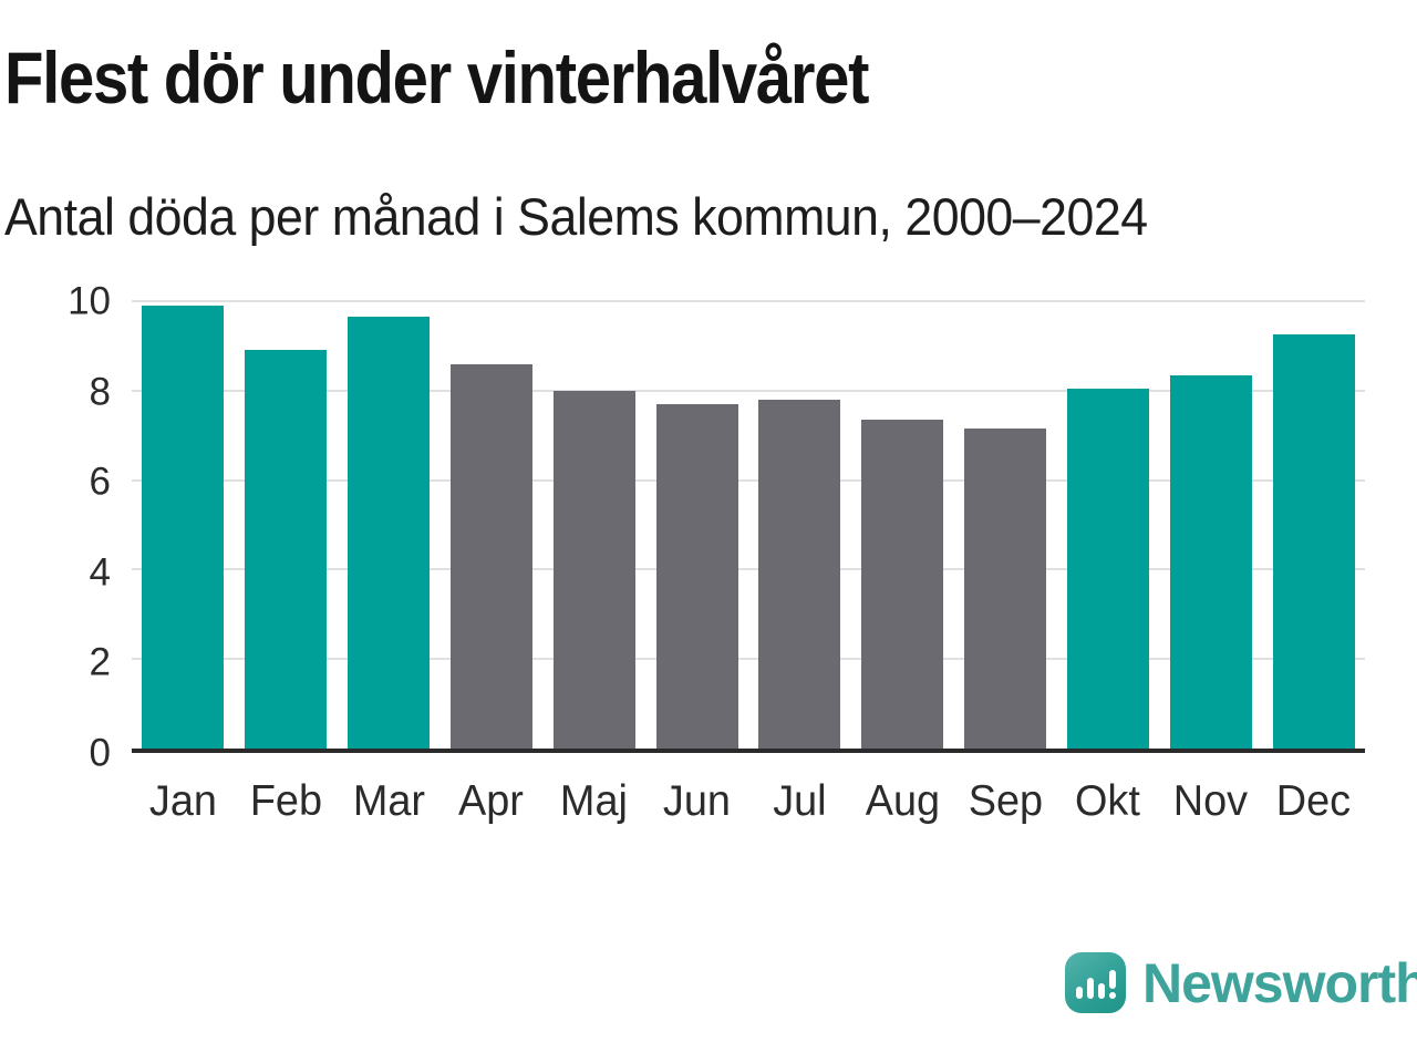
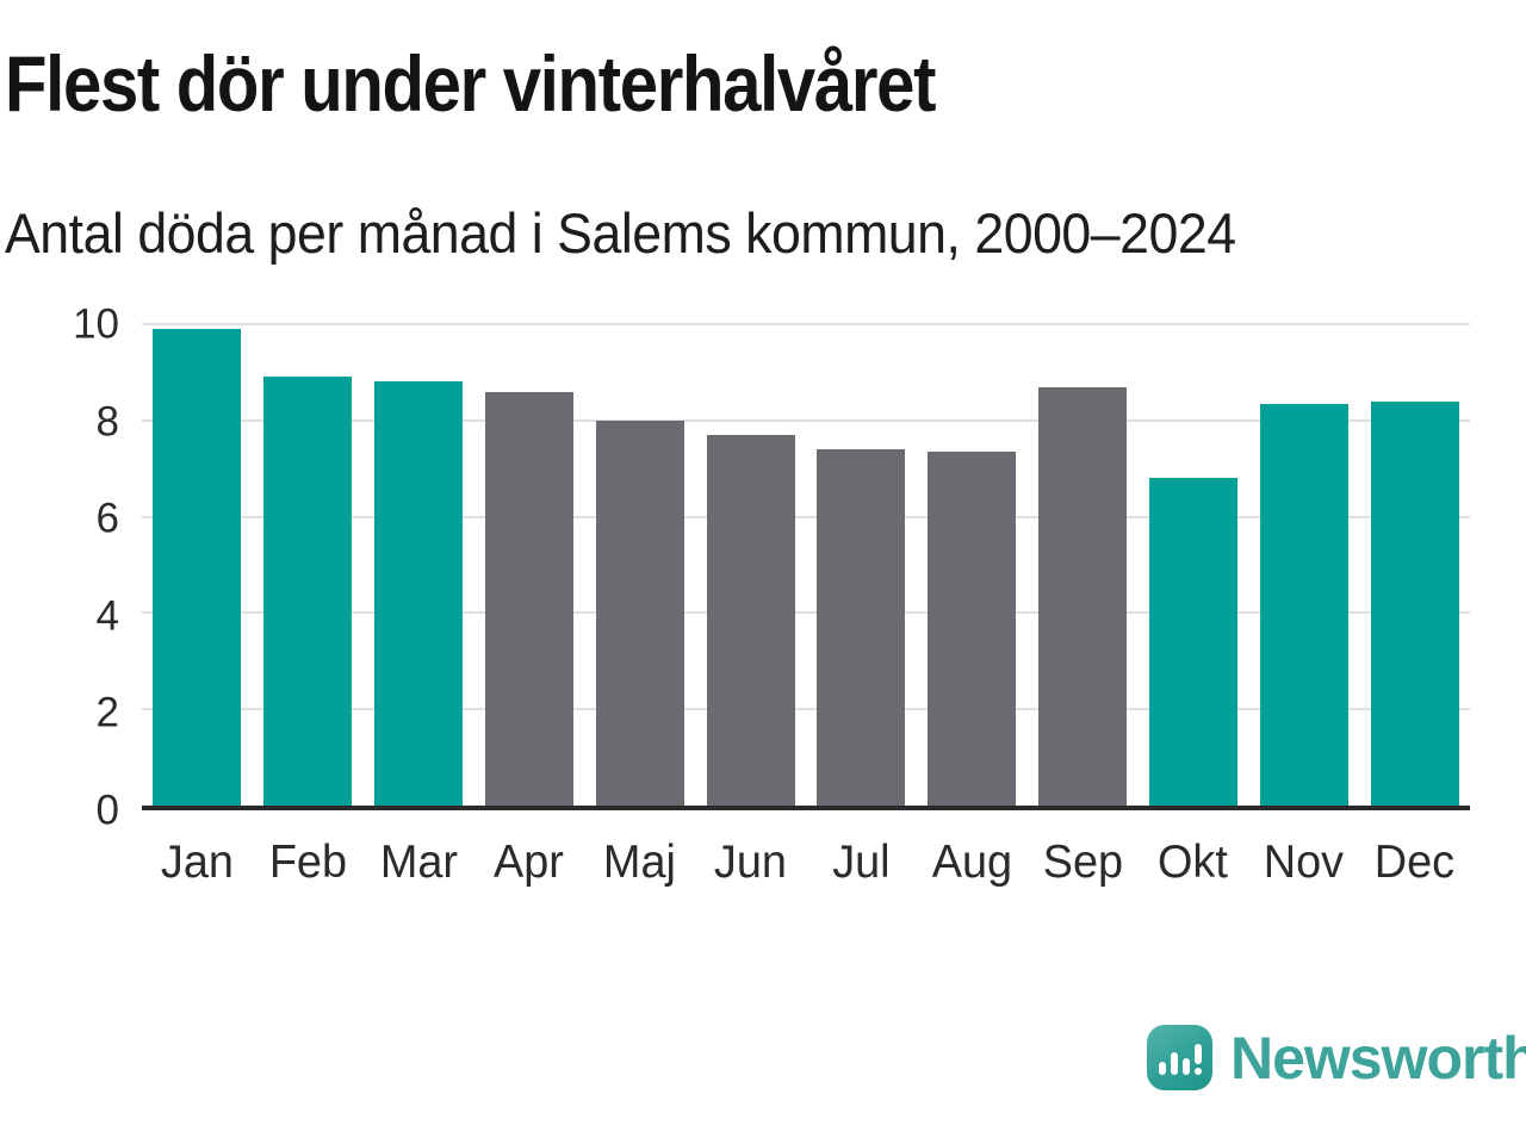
Mar: 9.7 -> 8.8
Jul: 7.8 -> 7.4
Sep: 7.2 -> 8.7
Okt: 8.1 -> 6.8
Dec: 9.2 -> 8.4
